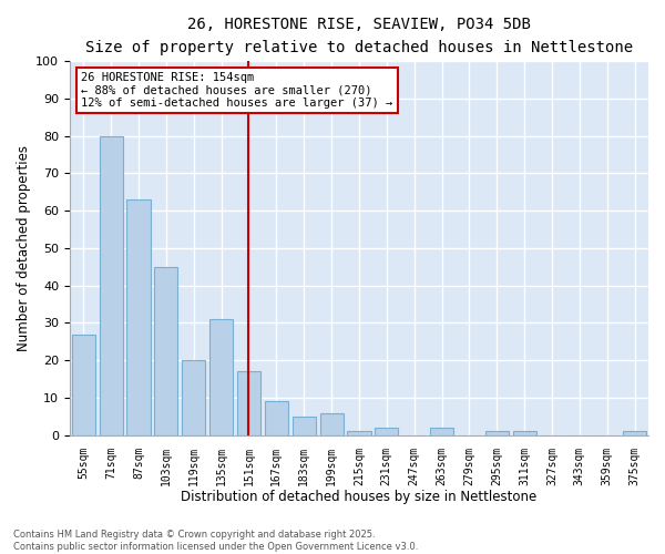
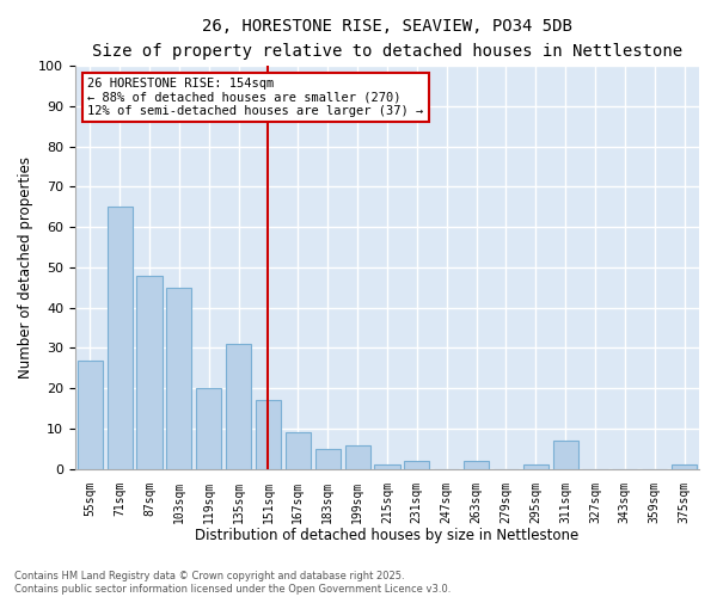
71sqm: 80 -> 65
87sqm: 63 -> 48
311sqm: 1 -> 7
